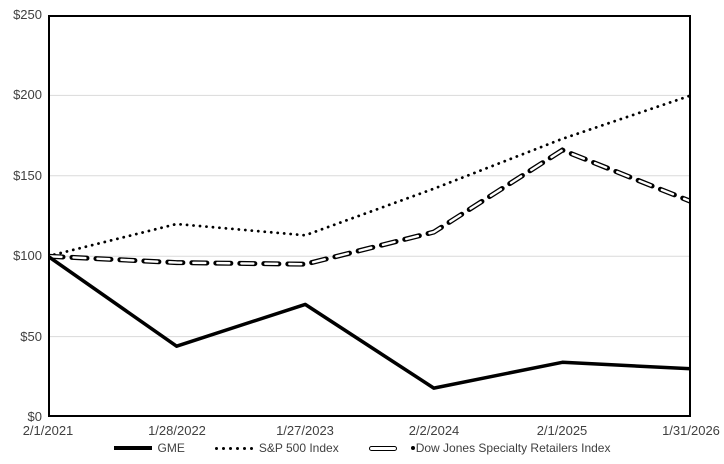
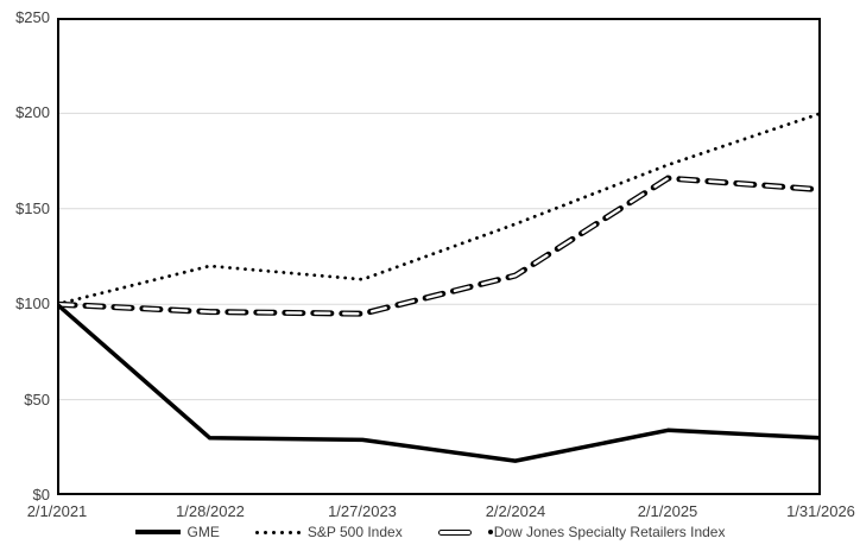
GME/1/28/2022: $44 -> $30
GME/1/27/2023: $70 -> $29
Dow Jones Specialty Retailers Index/1/31/2026: $134 -> $160
